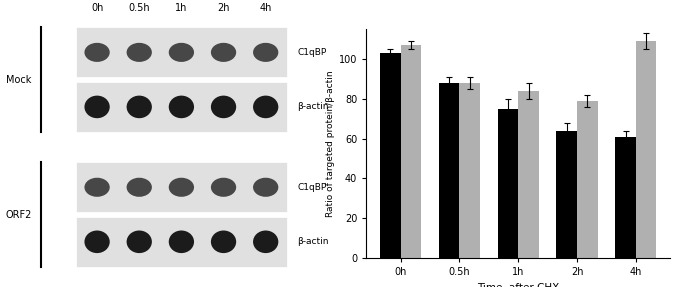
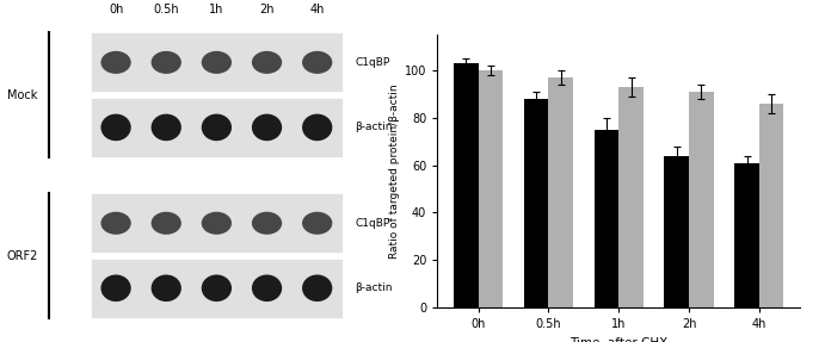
ORF2/0h: 107 -> 100
ORF2/0.5h: 88 -> 97
ORF2/1h: 84 -> 93
ORF2/2h: 79 -> 91
ORF2/4h: 109 -> 86
